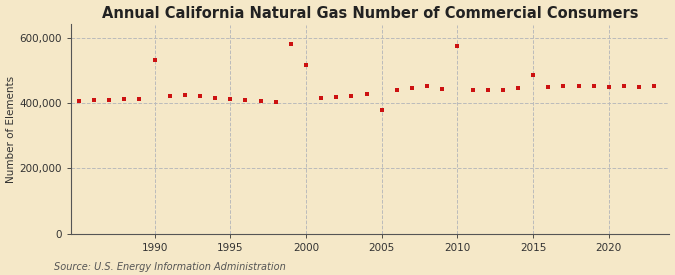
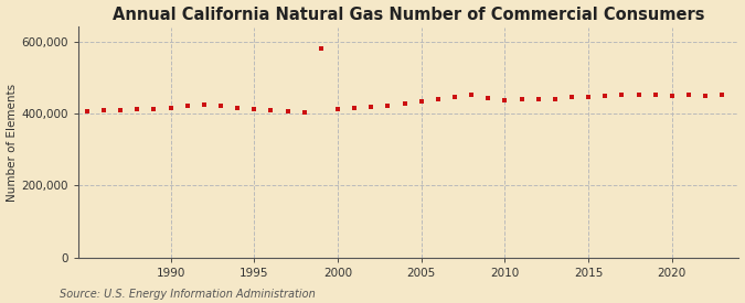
1990: 530,000 -> 416,000
2000: 515,000 -> 413,000
2005: 380,000 -> 434,000
2010: 575,000 -> 438,000
2015: 485,000 -> 446,000
